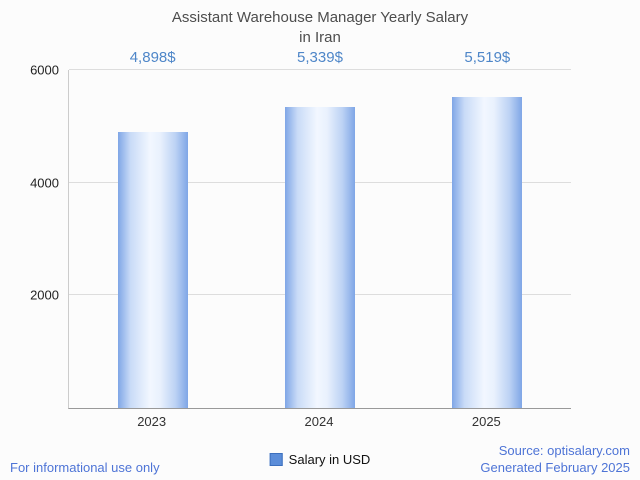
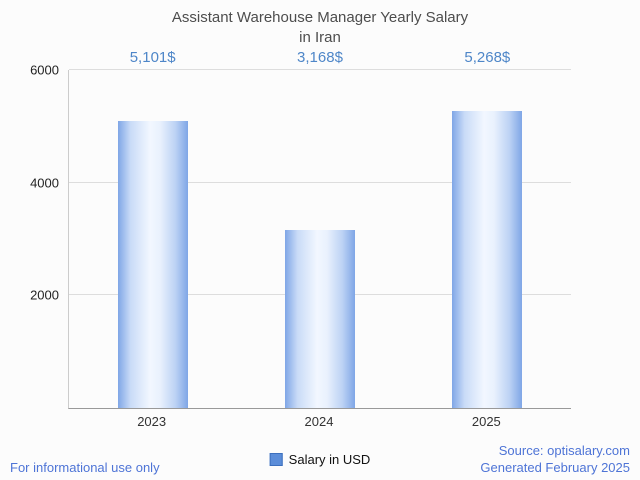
2023: 4,898 -> 5,101
2024: 5,339 -> 3,168
2025: 5,519 -> 5,268
